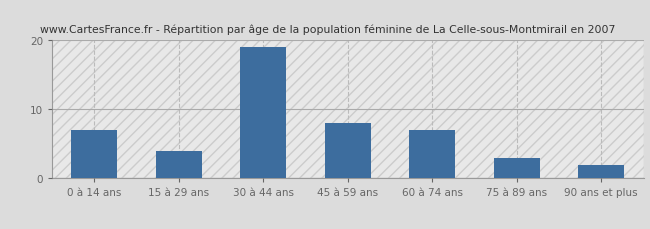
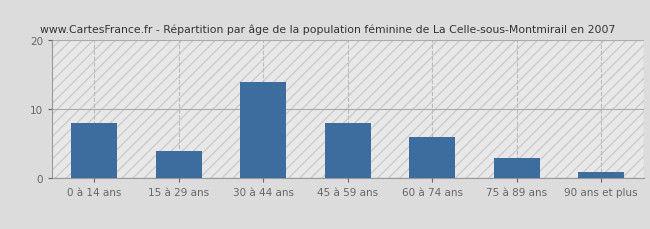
0 à 14 ans: 7 -> 8
30 à 44 ans: 19 -> 14
60 à 74 ans: 7 -> 6
90 ans et plus: 2 -> 1
